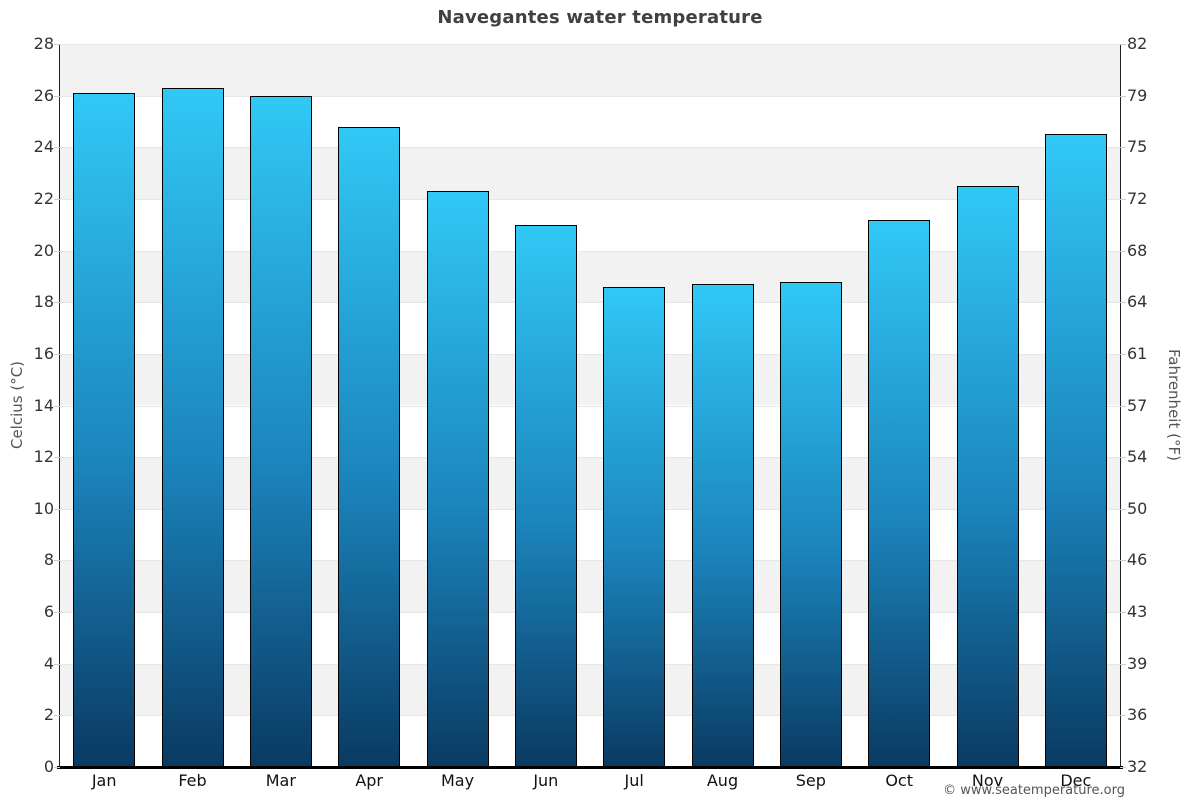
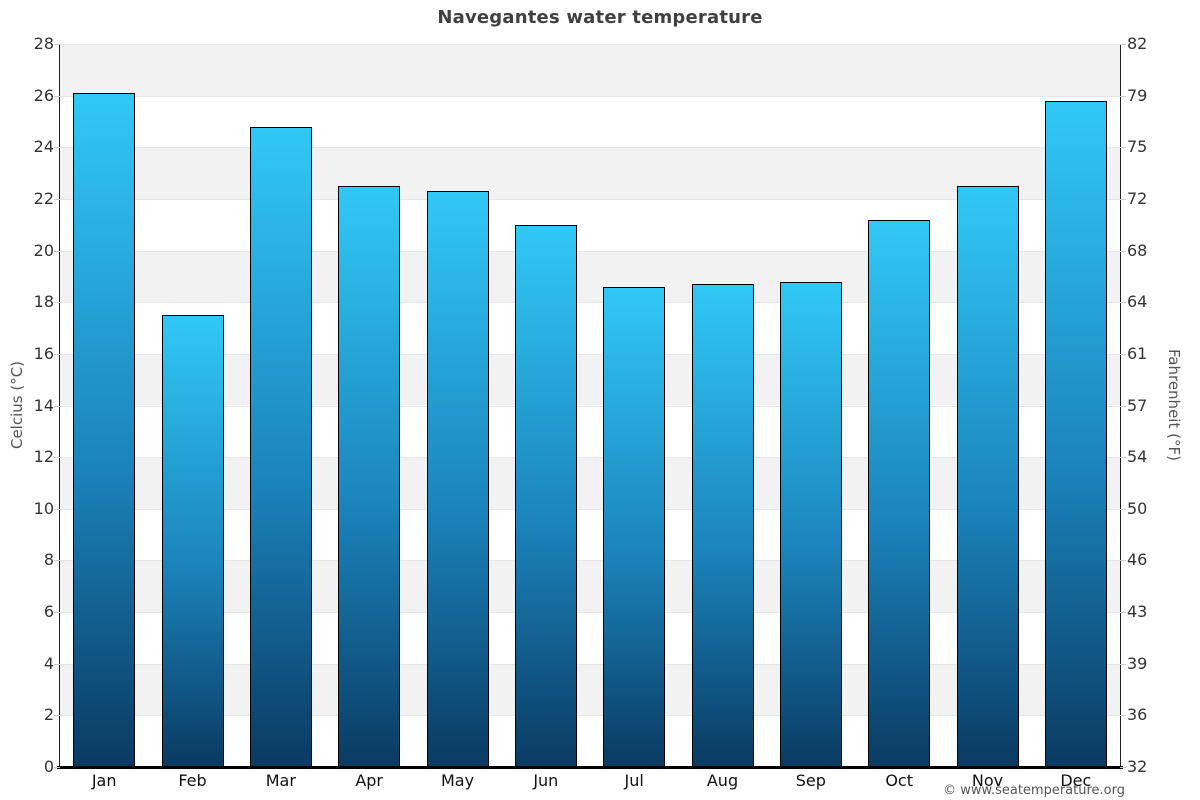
Feb: 26.3 -> 17.5
Mar: 26.0 -> 24.8
Apr: 24.8 -> 22.5
Dec: 24.5 -> 25.8
